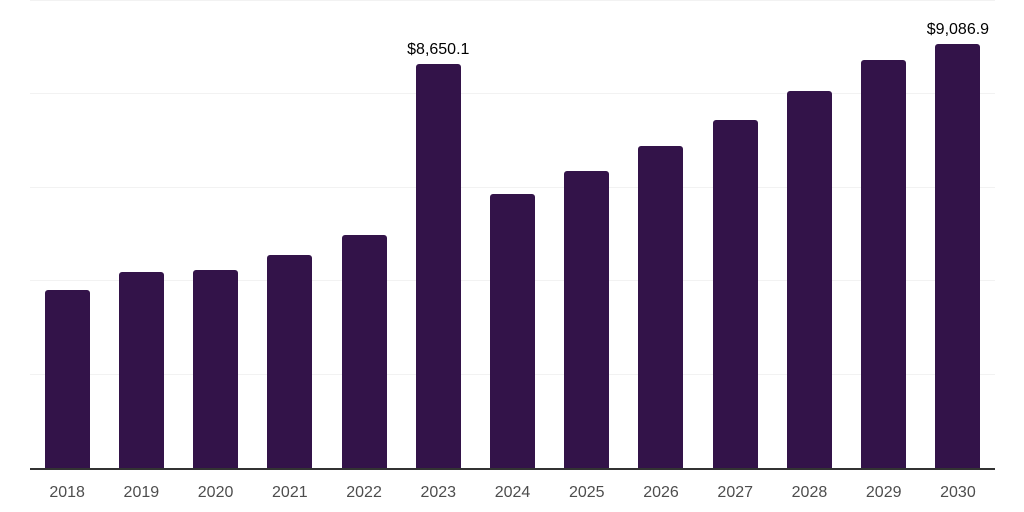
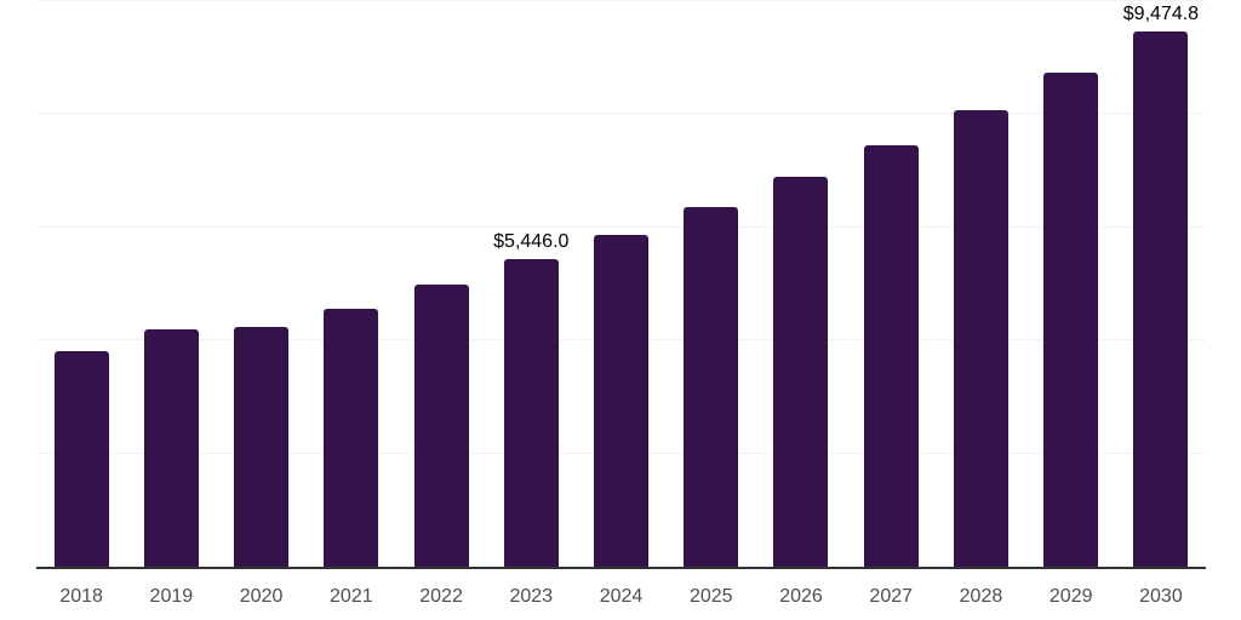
2023: $8,650.1 -> $5,446.0
2030: $9,086.9 -> $9,474.8
